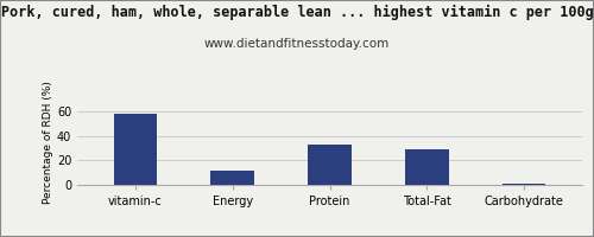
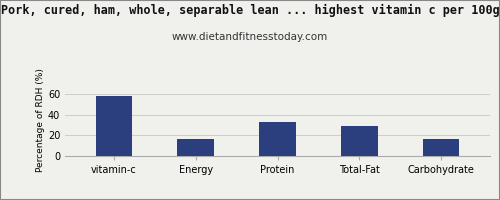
Energy: 12 -> 17
Carbohydrate: 0 -> 17
